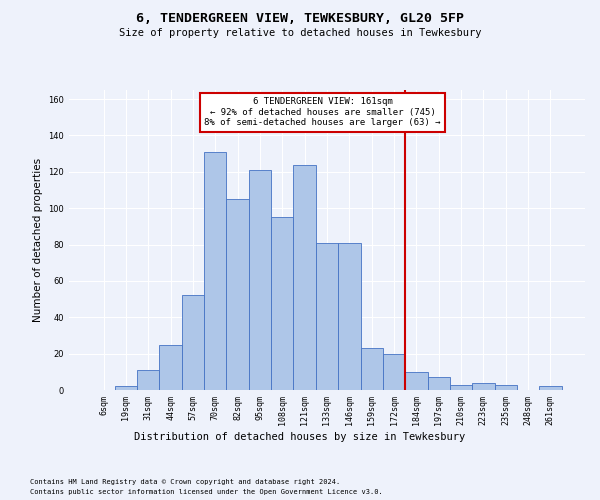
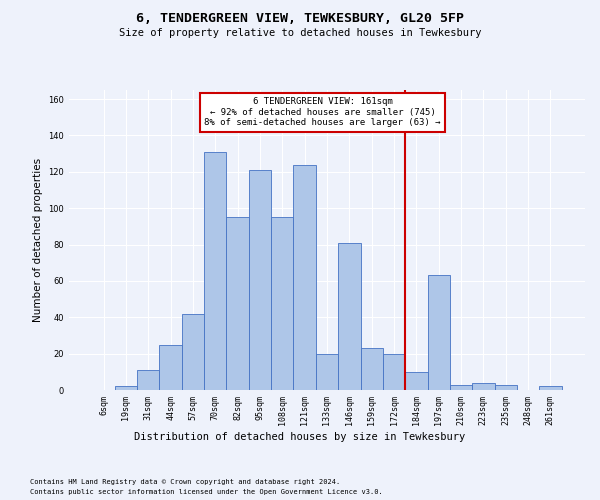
57sqm: 52 -> 42
82sqm: 105 -> 95
133sqm: 81 -> 20
197sqm: 7 -> 63
